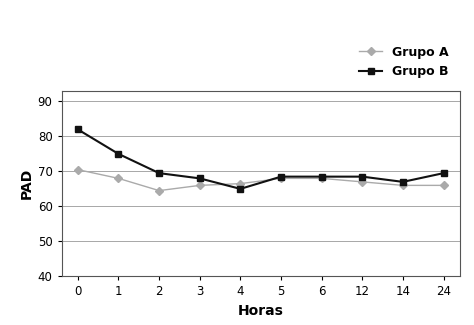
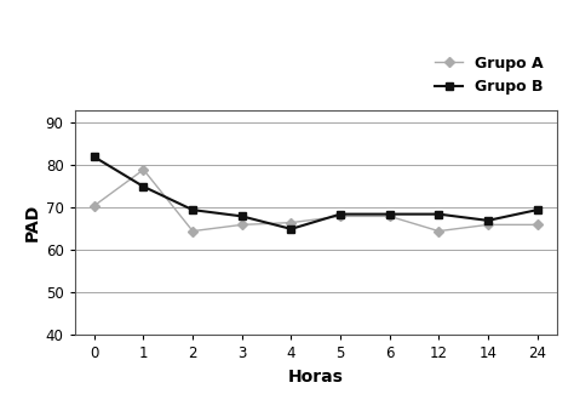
Grupo A/1: 68.0 -> 79.0
Grupo A/12: 67.0 -> 64.5
